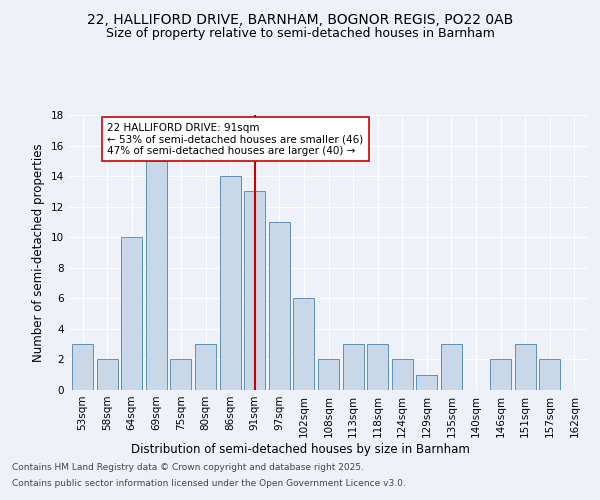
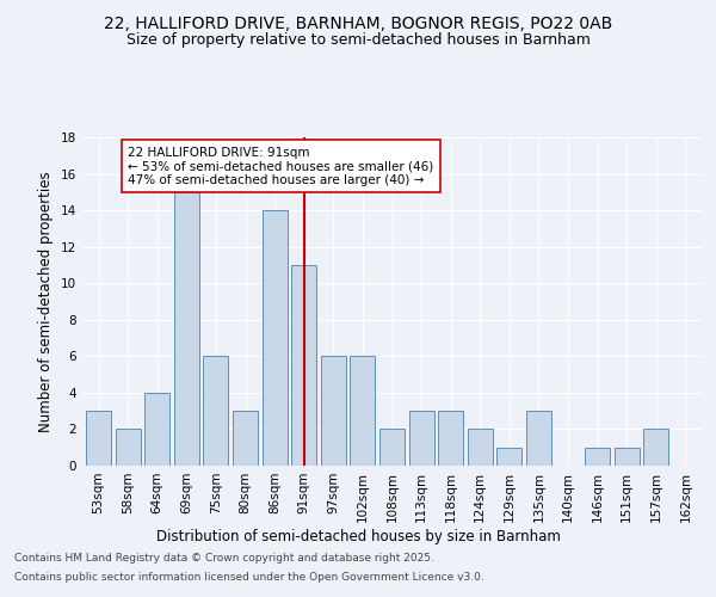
64sqm: 10 -> 4
75sqm: 2 -> 6
91sqm: 13 -> 11
97sqm: 11 -> 6
146sqm: 2 -> 1
151sqm: 3 -> 1
